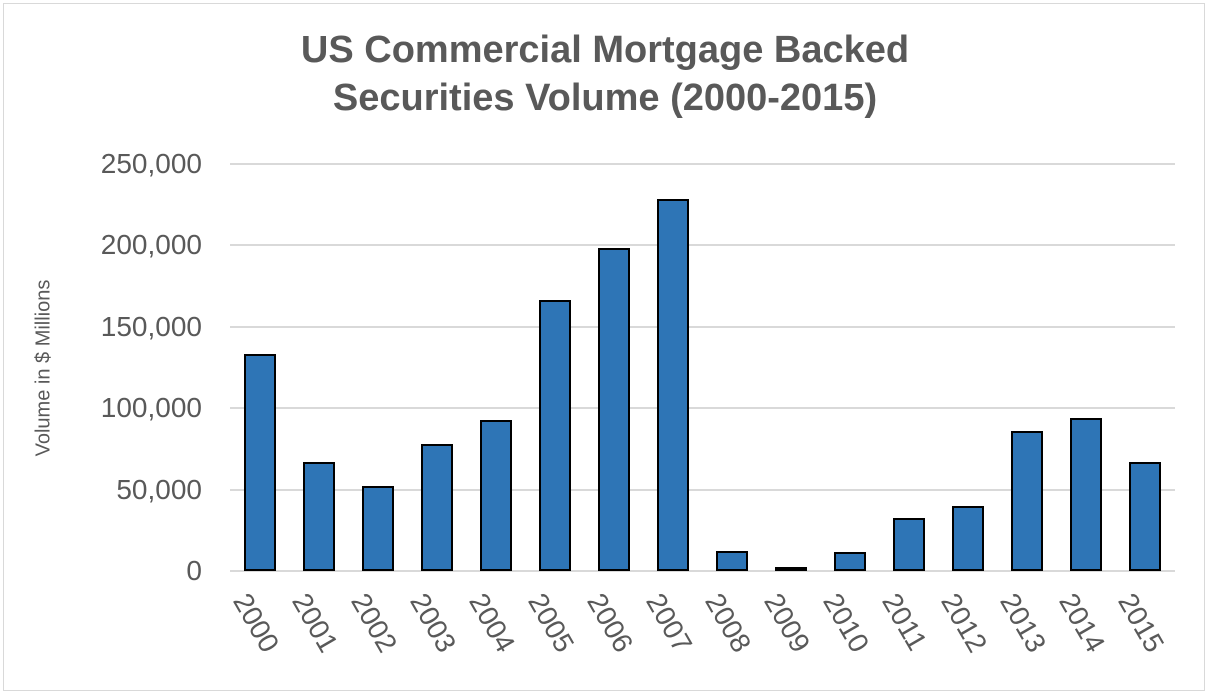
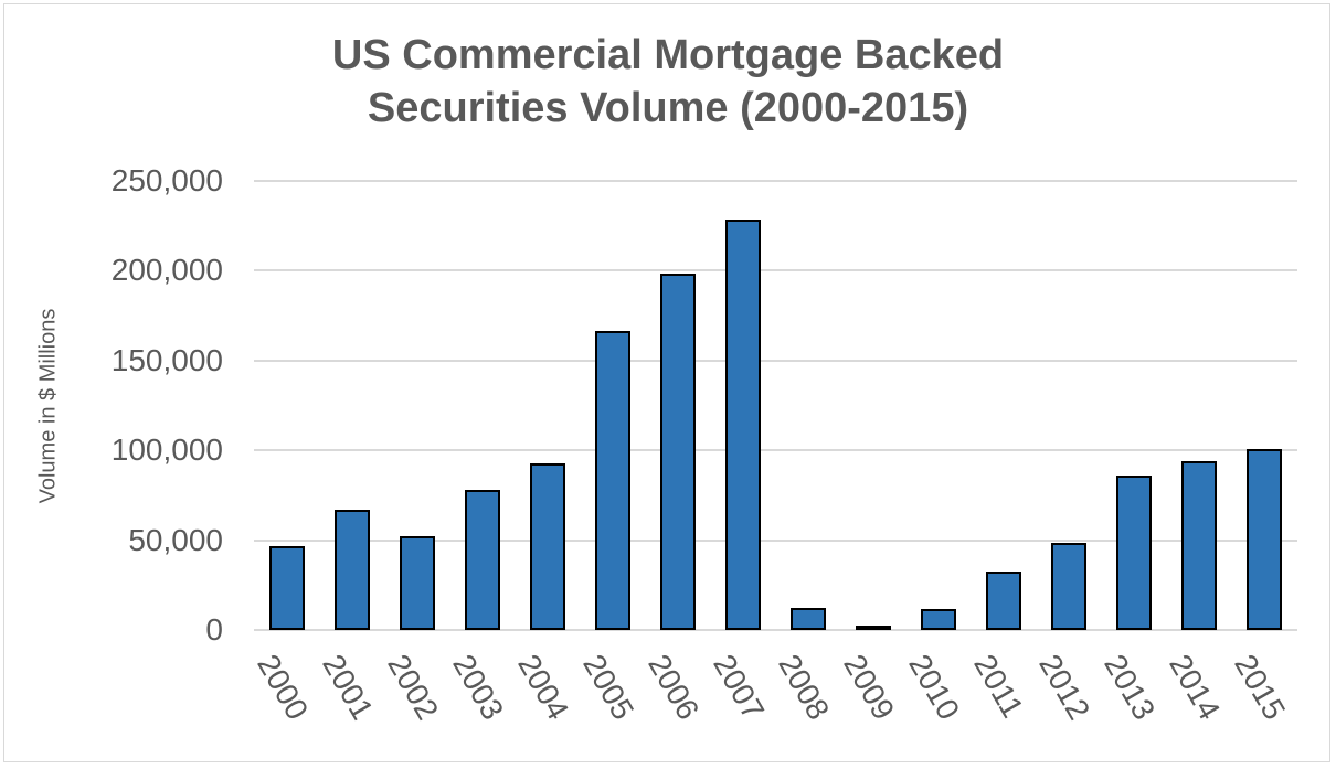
2000: 133000 -> 47000
2012: 40000 -> 48000
2015: 67000 -> 101000
